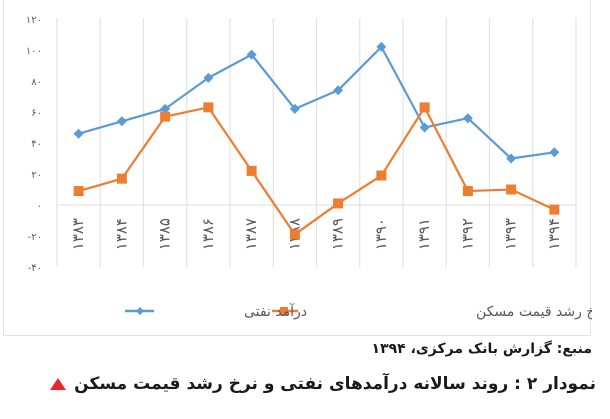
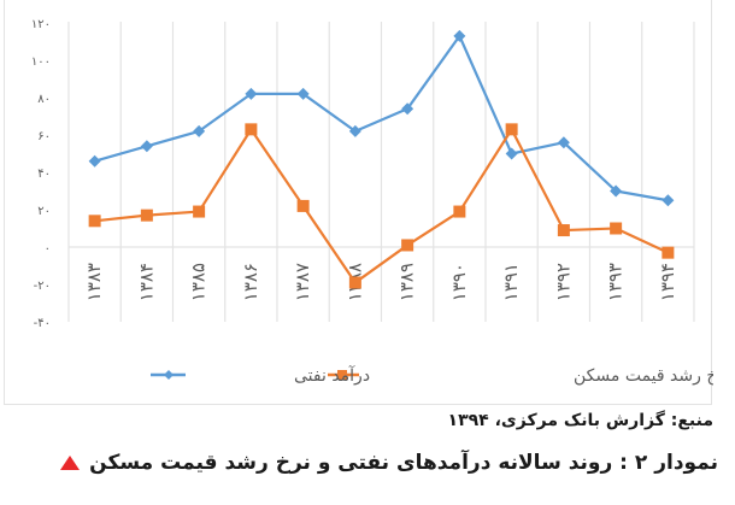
نرخ رشد قیمت مسکن/۱۳۸۳: 9 -> 14
نرخ رشد قیمت مسکن/۱۳۸۵: 57 -> 19
درآمد نفتی/۱۳۸۷: 97 -> 82
درآمد نفتی/۱۳۹۰: 102 -> 113
درآمد نفتی/۱۳۹۴: 34 -> 25
